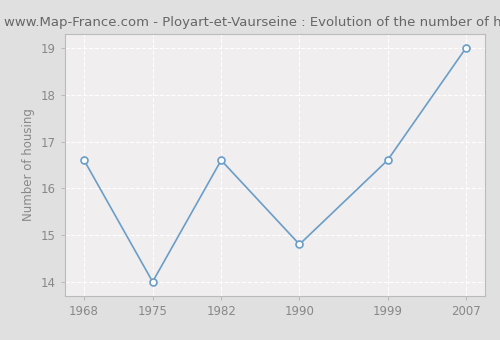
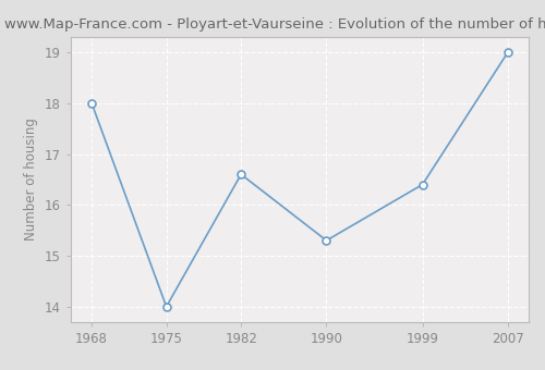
1968: 16.6 -> 18.0
1990: 14.8 -> 15.3
1999: 16.6 -> 16.4
